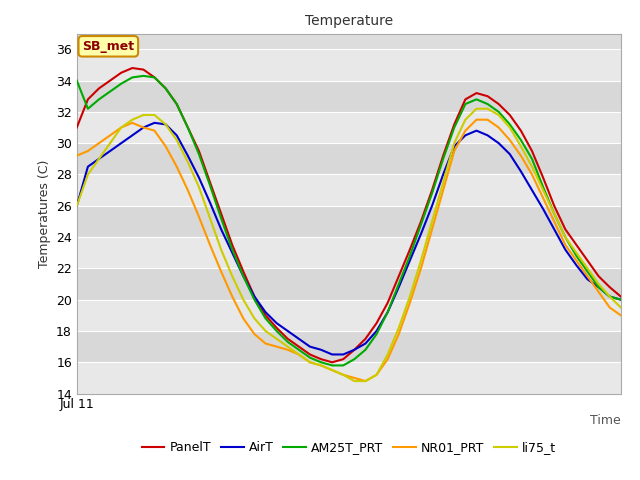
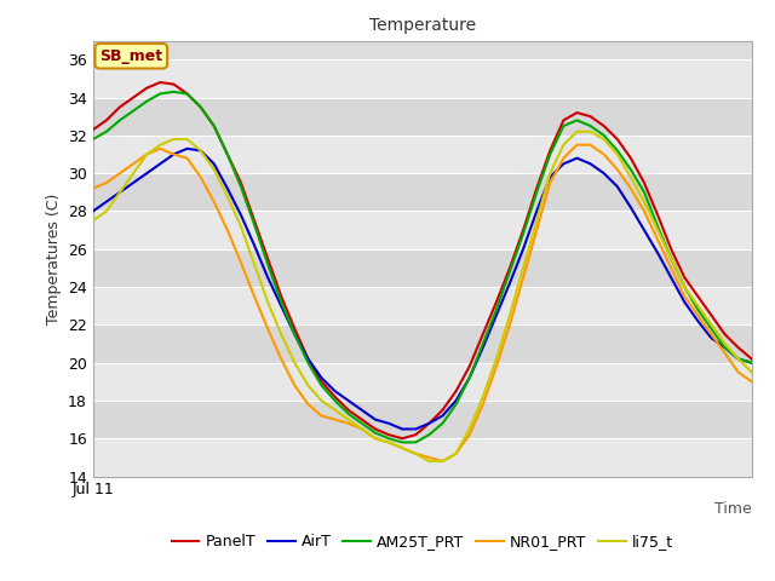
PanelT/Jul 11: 31.0 -> 32.3
AirT/Jul 11: 26.0 -> 28.0
AM25T_PRT/Jul 11: 34.0 -> 31.8
li75_t/Jul 11: 26.0 -> 27.5
